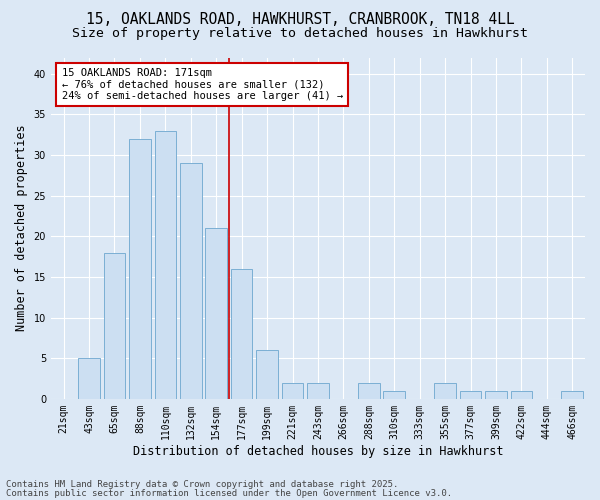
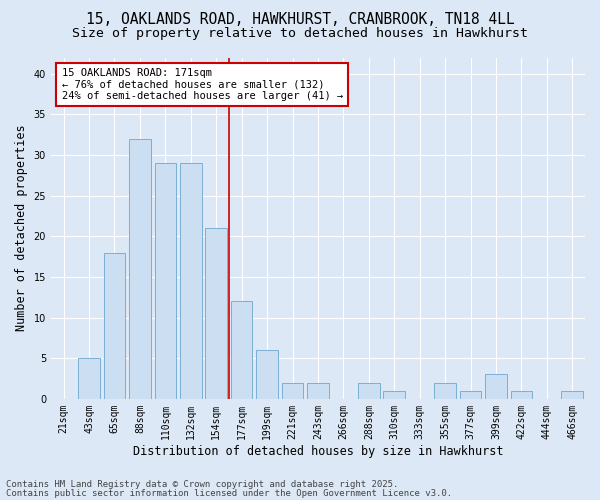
110sqm: 33 -> 29
177sqm: 16 -> 12
399sqm: 1 -> 3
